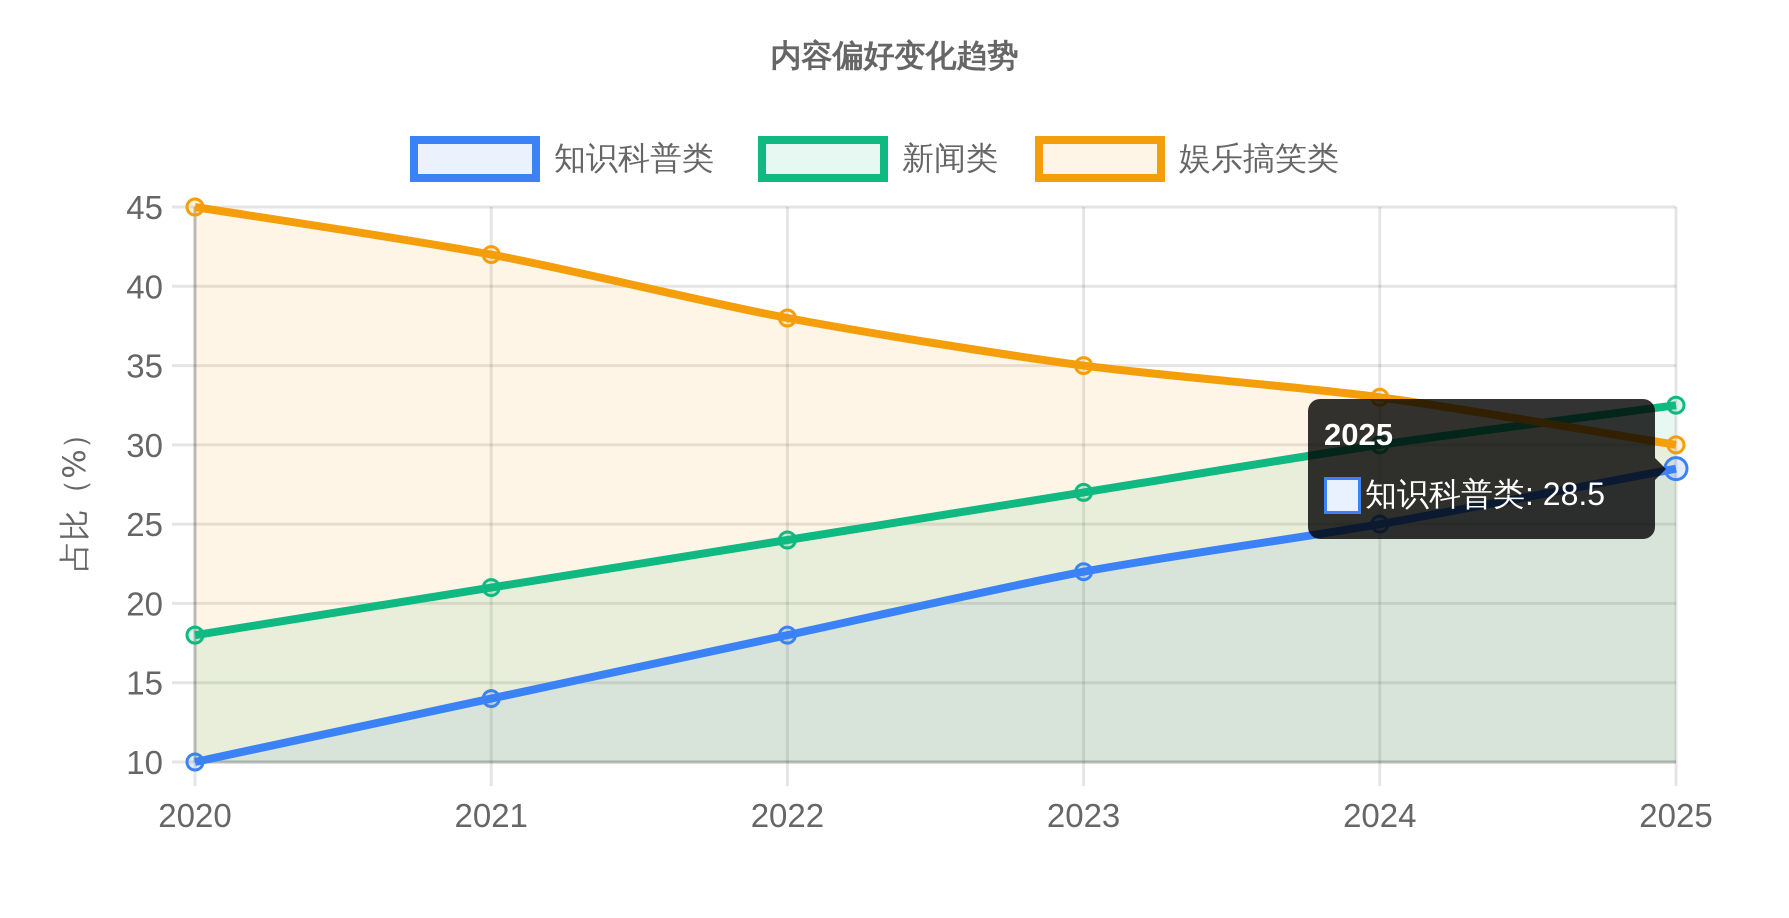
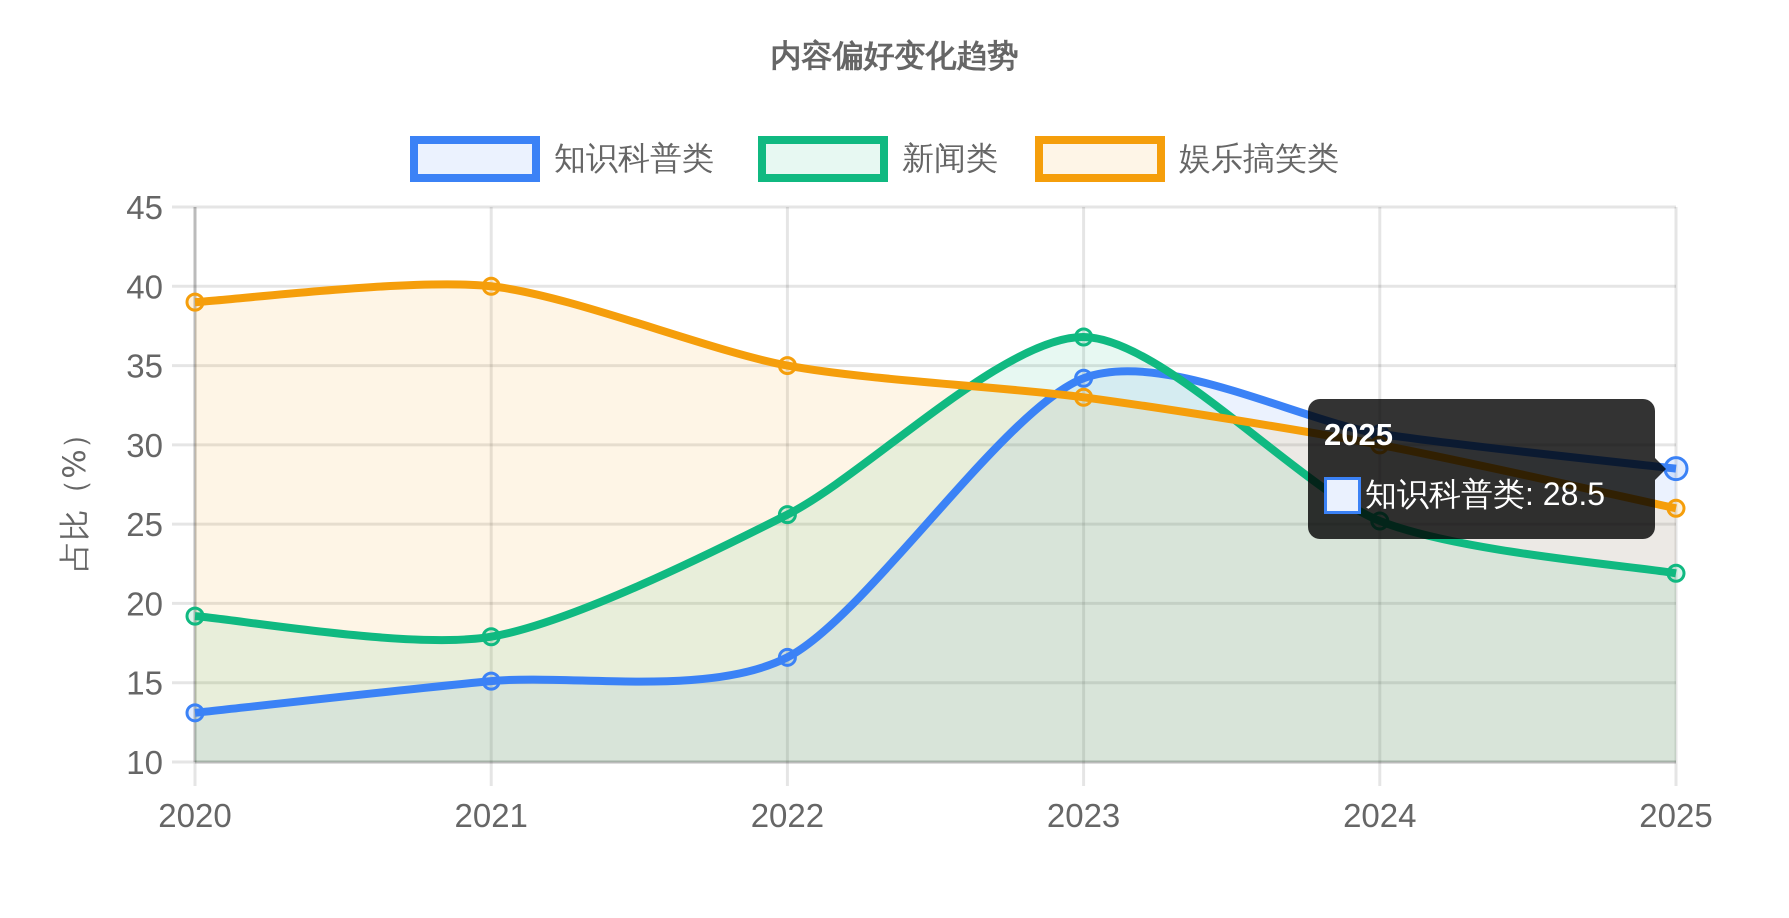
知识科普类/2020: 10.0 -> 13.1
新闻类/2020: 18.0 -> 19.2
娱乐搞笑类/2020: 45 -> 39
知识科普类/2021: 14.0 -> 15.1
新闻类/2021: 21.0 -> 17.9
娱乐搞笑类/2021: 42 -> 40
知识科普类/2022: 18.0 -> 16.6
新闻类/2022: 24.0 -> 25.6
娱乐搞笑类/2022: 38 -> 35
知识科普类/2023: 22.0 -> 34.2
新闻类/2023: 27.0 -> 36.8
娱乐搞笑类/2023: 35 -> 33
知识科普类/2024: 25.0 -> 30.7
新闻类/2024: 30.0 -> 25.2
娱乐搞笑类/2024: 33 -> 30
新闻类/2025: 32.5 -> 21.9
娱乐搞笑类/2025: 30 -> 26
